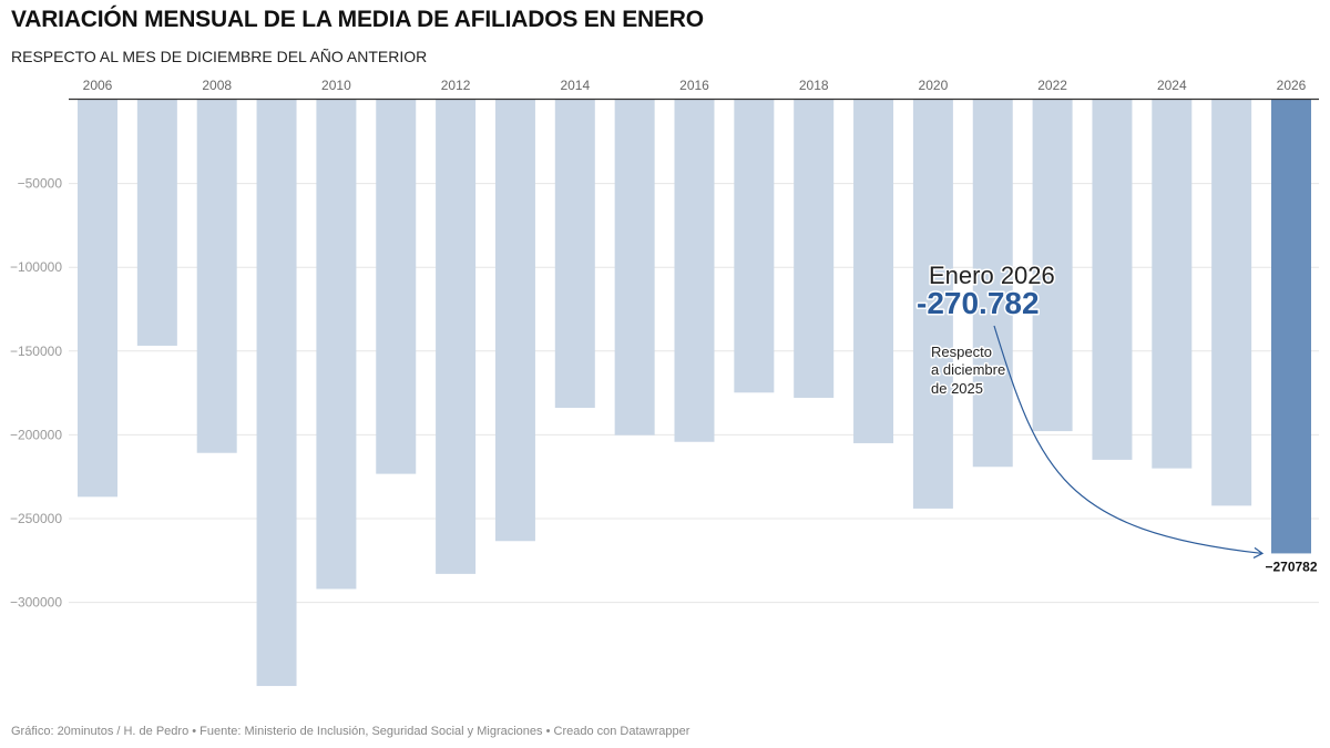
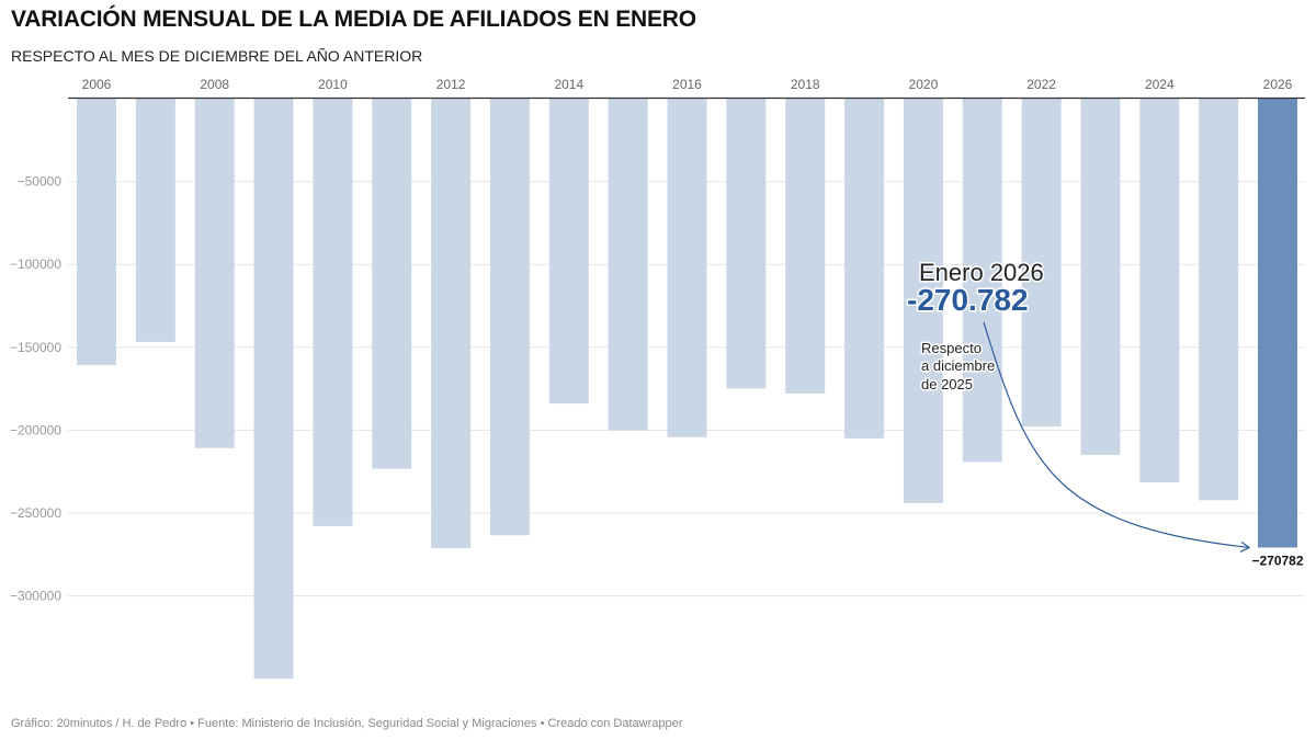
2006: -237000 -> -161000
2010: -292000 -> -258000
2012: -283000 -> -271000
2024: -220000 -> -232000
